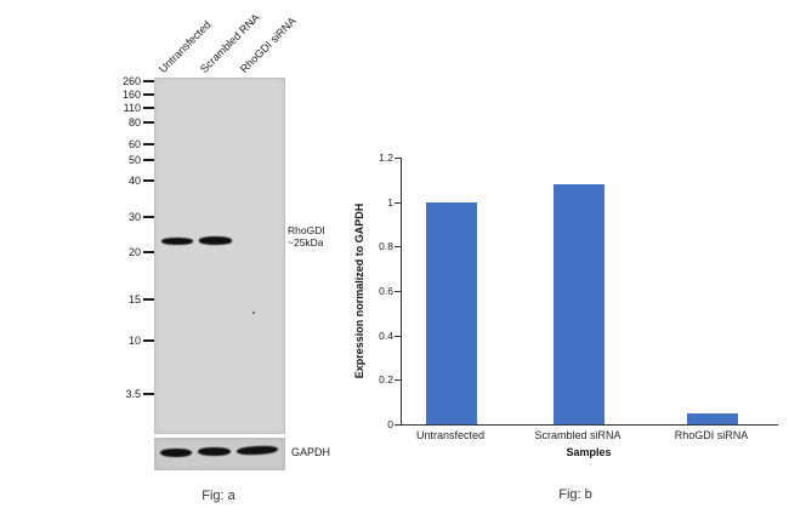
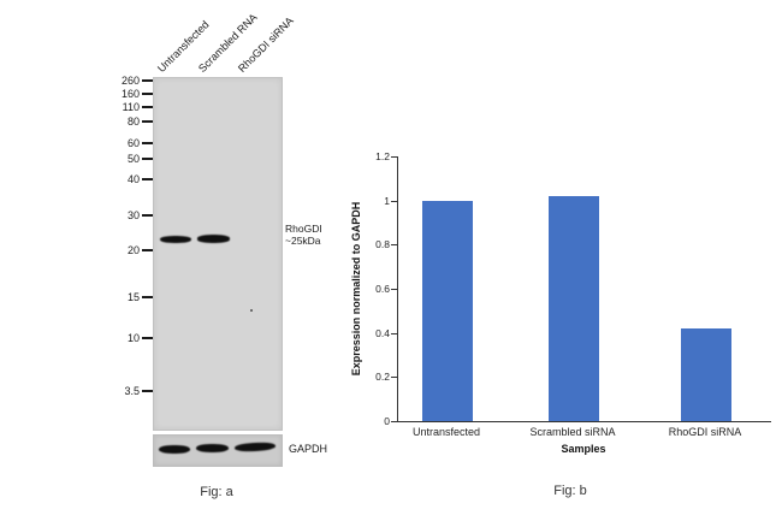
Scrambled siRNA: 1.08 -> 1.02
RhoGDI siRNA: 0.05 -> 0.42
